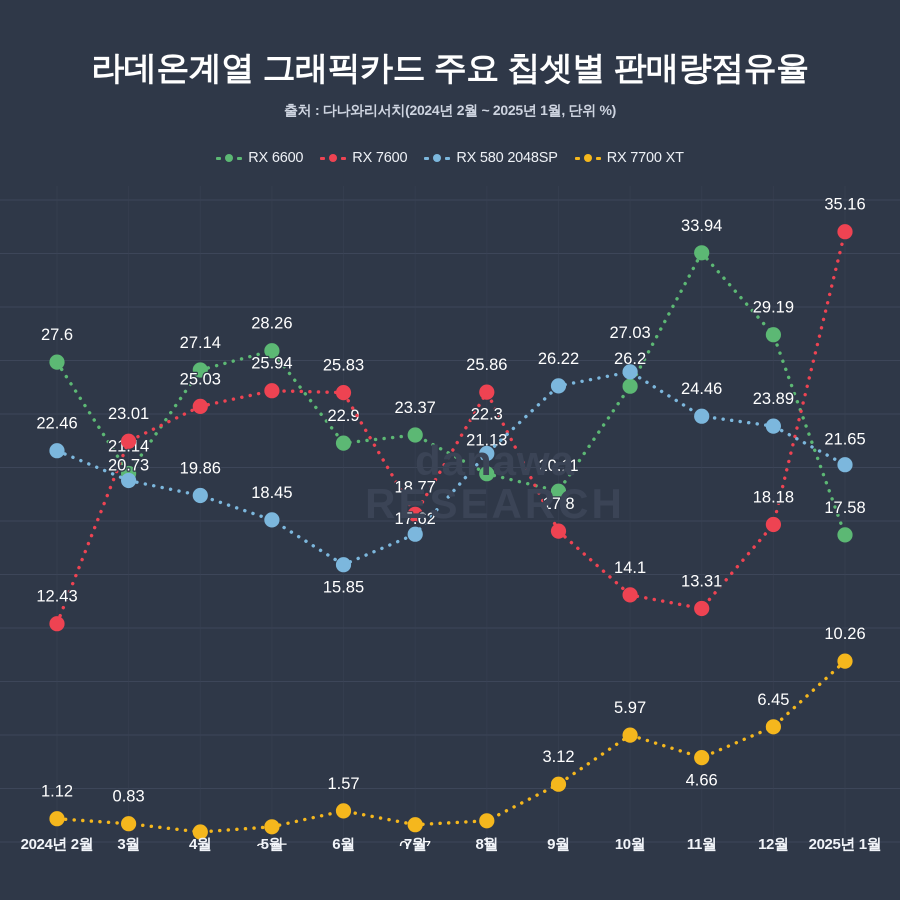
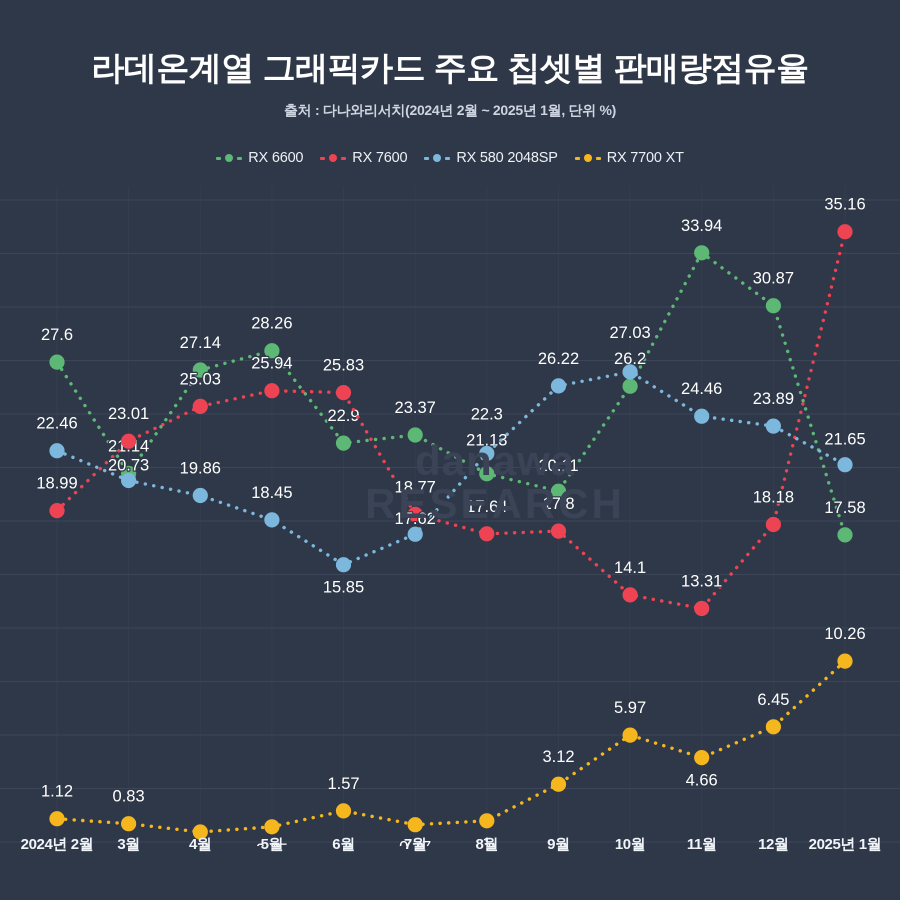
RX 7600/2024년 2월: 12.43 -> 18.99
RX 7600/8월: 25.86 -> 17.64
RX 6600/12월: 29.19 -> 30.87
